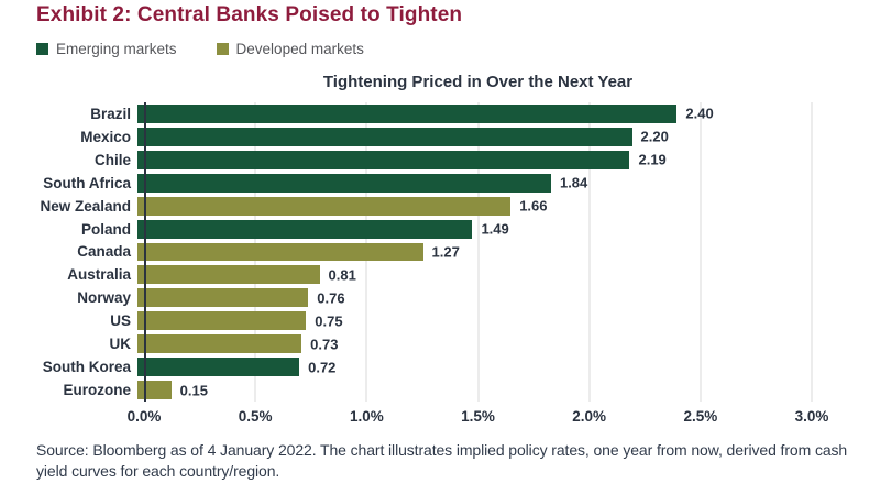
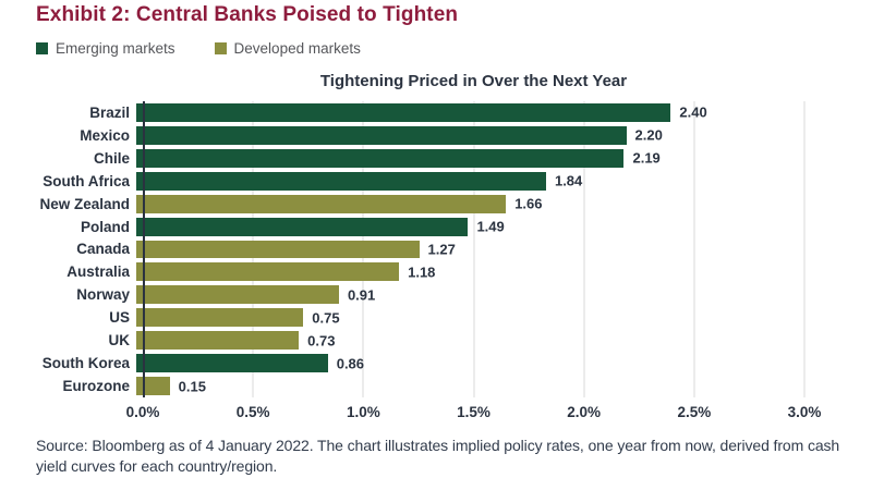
Australia: 0.81 -> 1.18
Norway: 0.76 -> 0.91
South Korea: 0.72 -> 0.86
